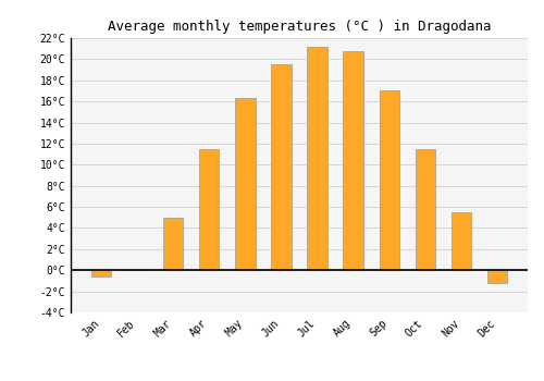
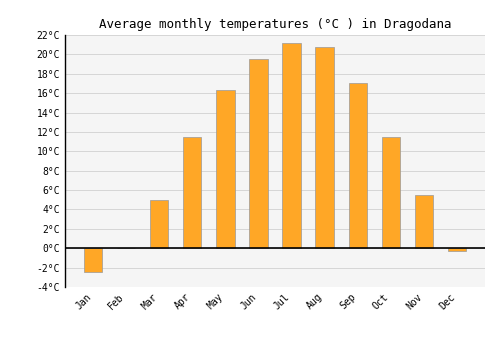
Jan: -0.6°C -> -2.5°C
Dec: -1.2°C -> -0.3°C
